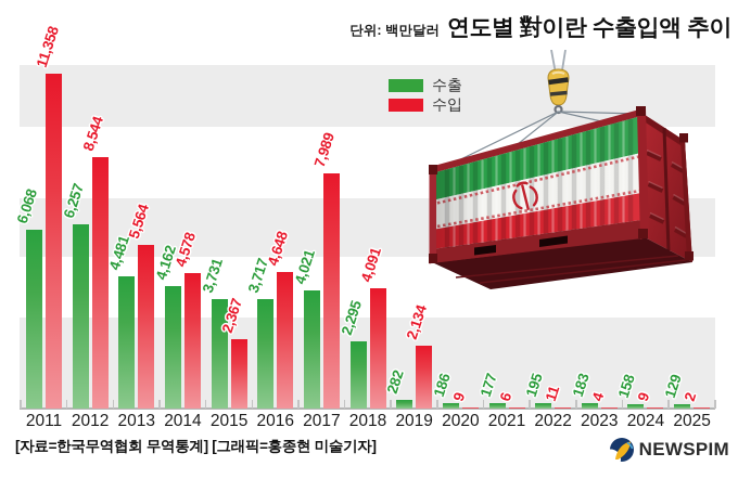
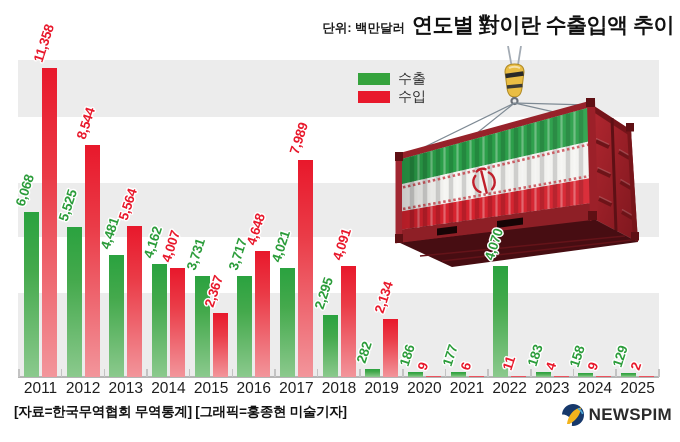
수출/2012: 6,257 -> 5,525
수입/2014: 4,578 -> 4,007
수출/2022: 195 -> 4,070
